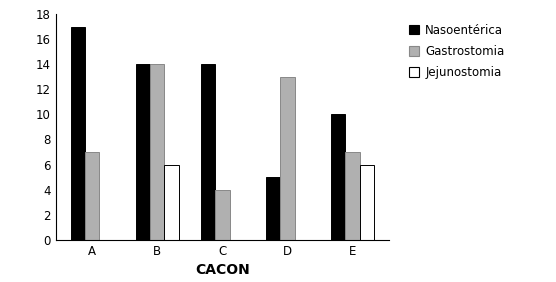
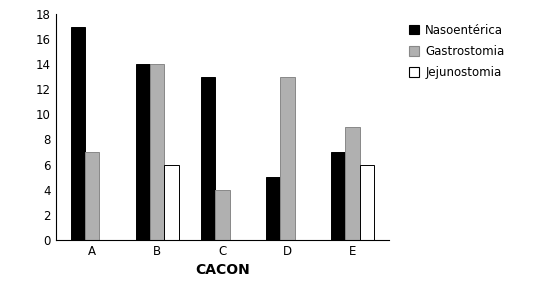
Nasoentérica/C: 14 -> 13
Nasoentérica/E: 10 -> 7
Gastrostomia/E: 7 -> 9
